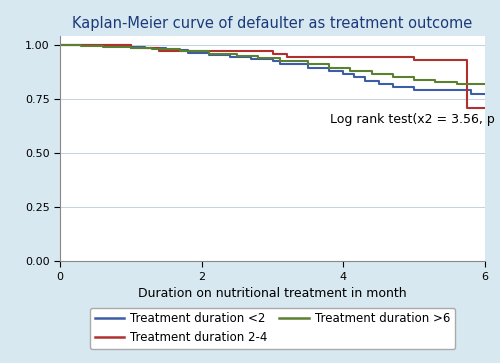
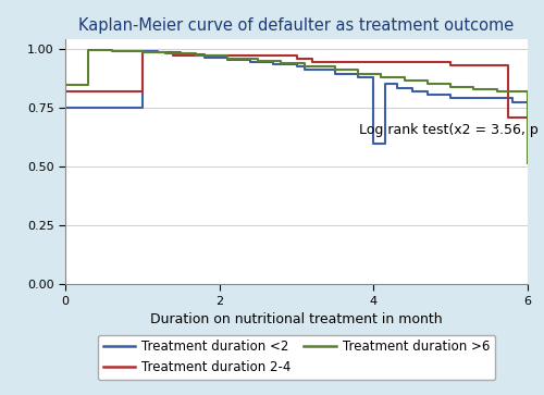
Treatment duration <2/0: 1.000 -> 0.750
Treatment duration 2-4/0: 1.000 -> 0.820
Treatment duration >6/0: 1.000 -> 0.845
Treatment duration <2/4: 0.865 -> 0.600
Treatment duration >6/6: 0.820 -> 0.515
